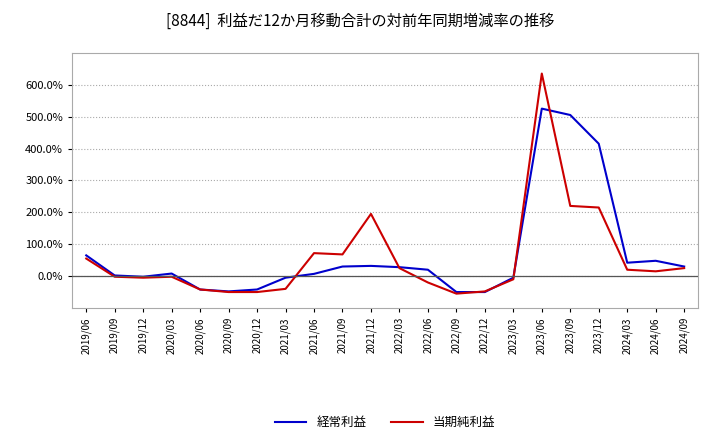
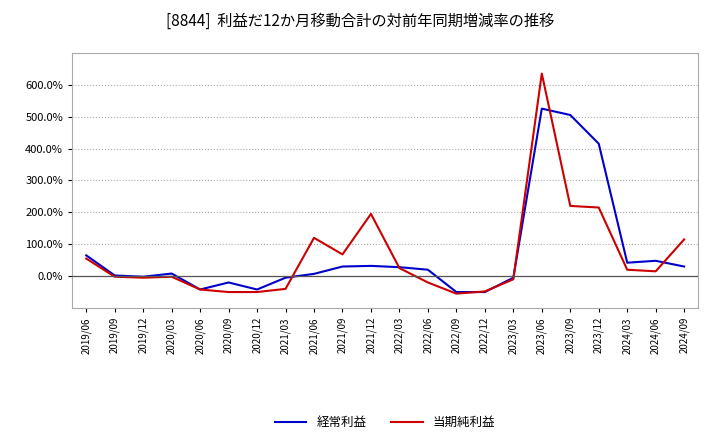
経常利益/2020/09: -48% -> -20%
当期純利益/2021/06: 72% -> 120%
当期純利益/2024/09: 25% -> 115%
